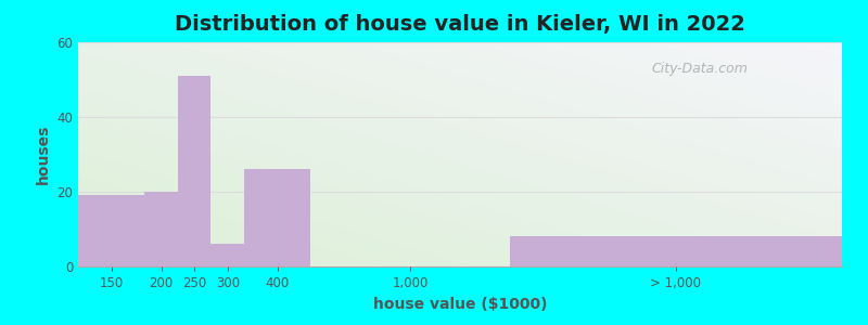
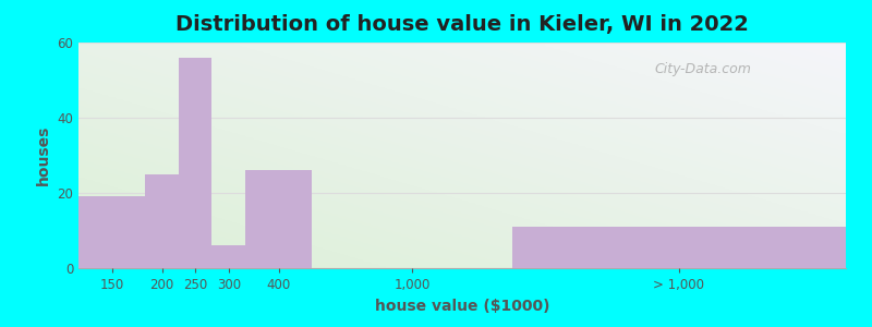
200: 20 -> 25
250: 51 -> 56
> 1,000: 8 -> 11
